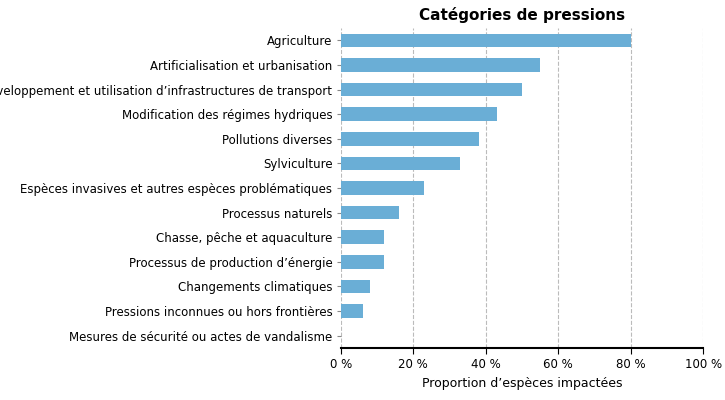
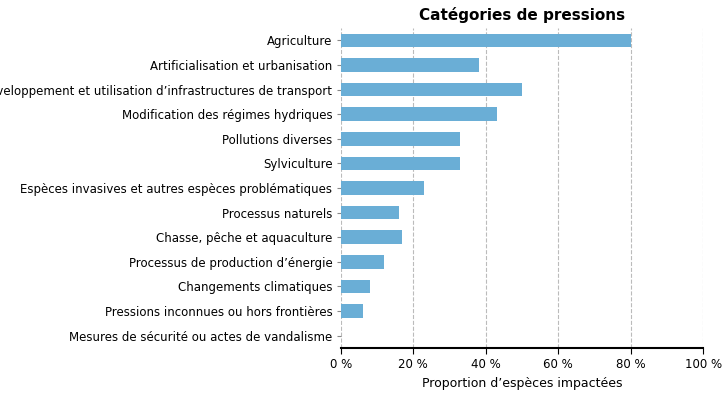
Artificialisation et urbanisation: 55 % -> 38 %
Pollutions diverses: 38 % -> 33 %
Chasse, pêche et aquaculture: 12 % -> 17 %
